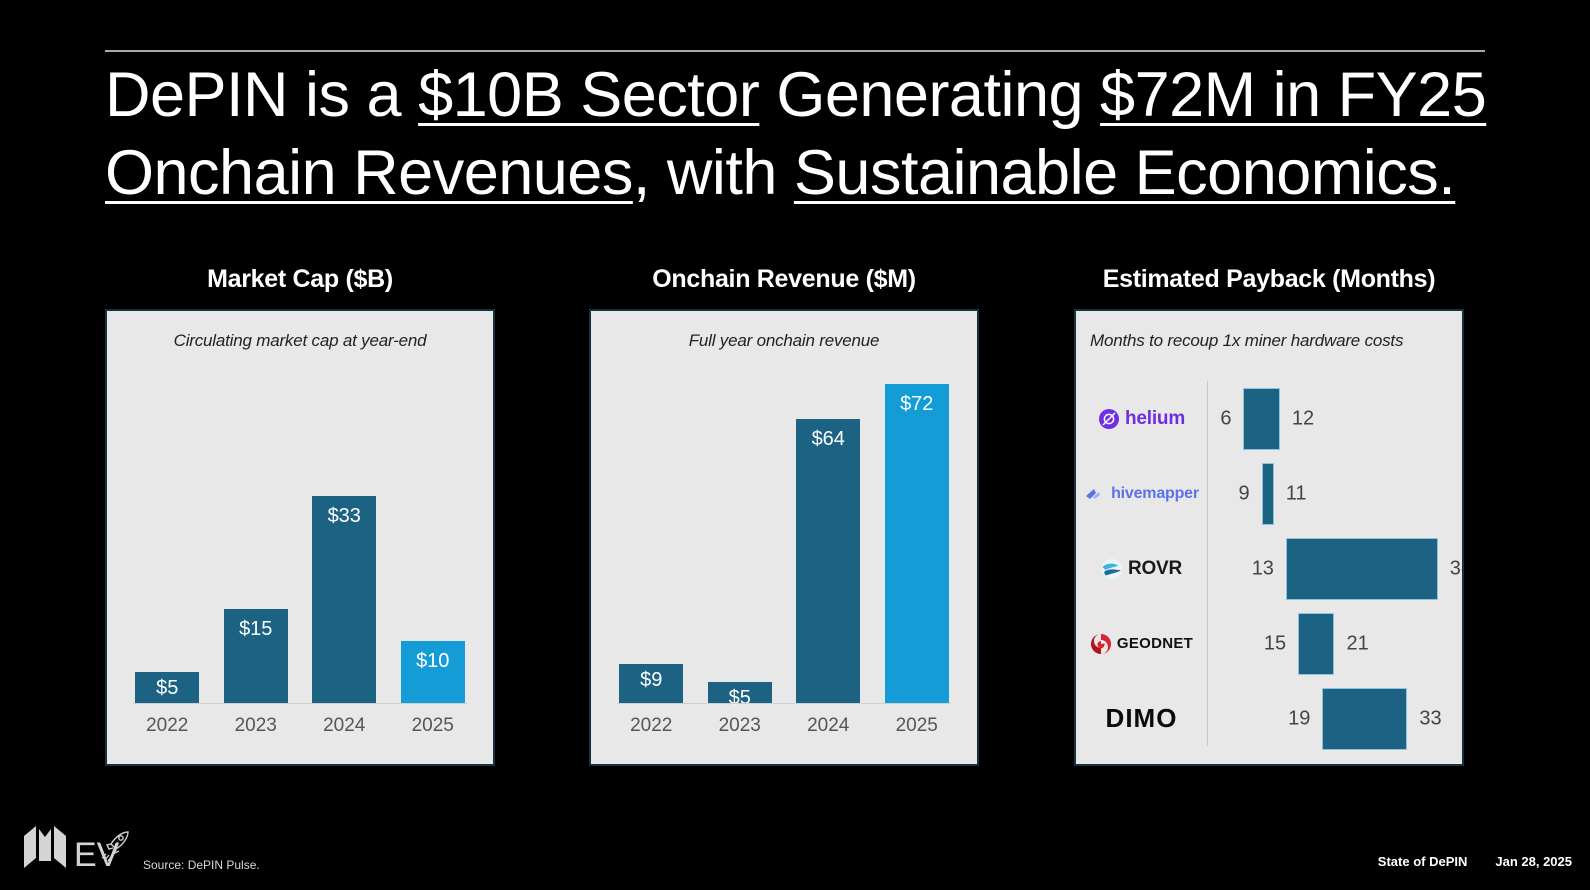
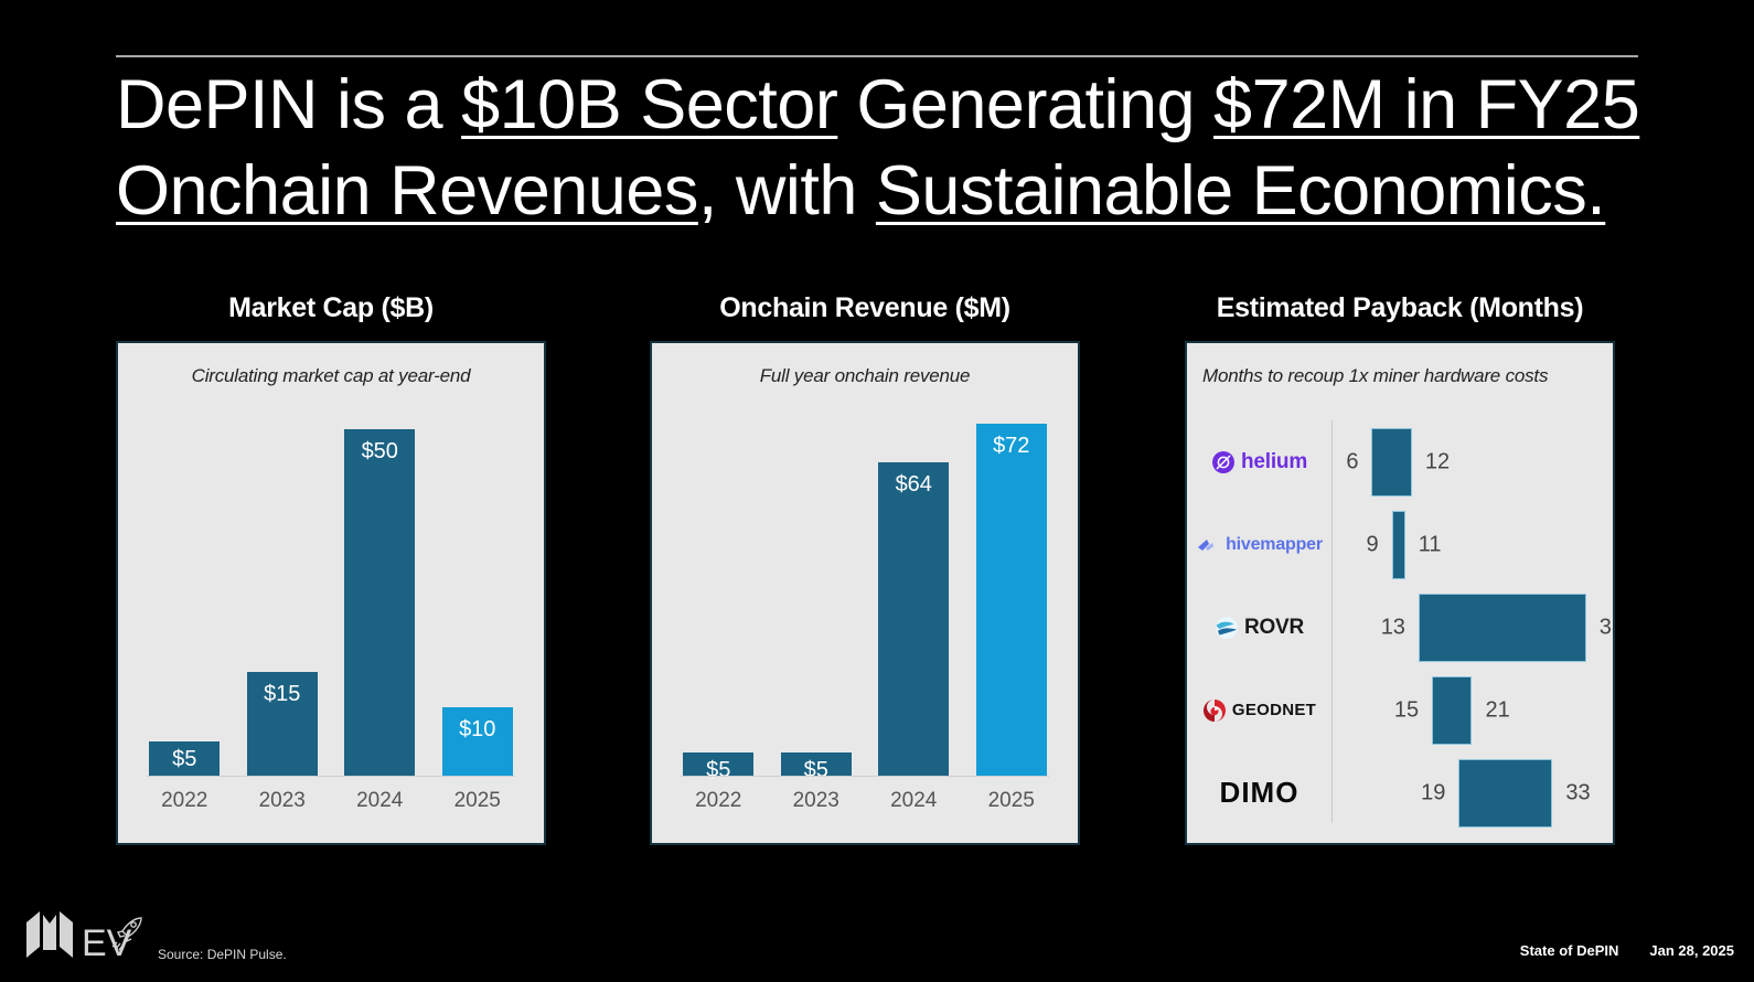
Market Cap ($B)/2024: $33 -> $50
Onchain Revenue ($M)/2022: $9 -> $5
